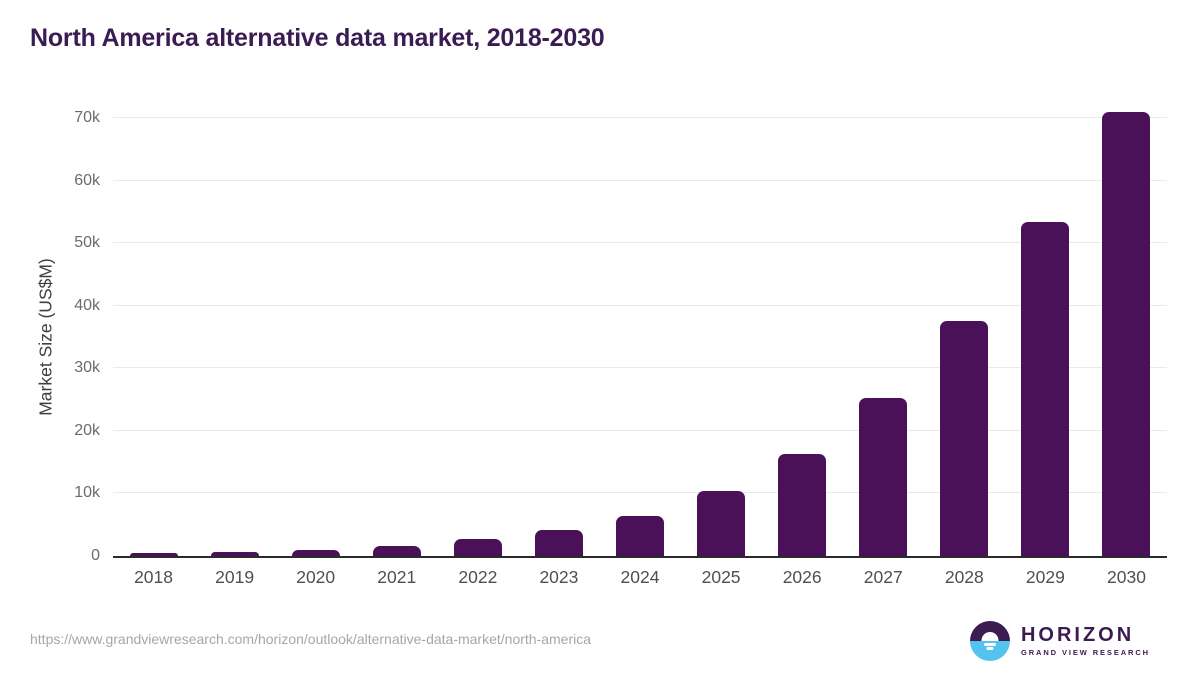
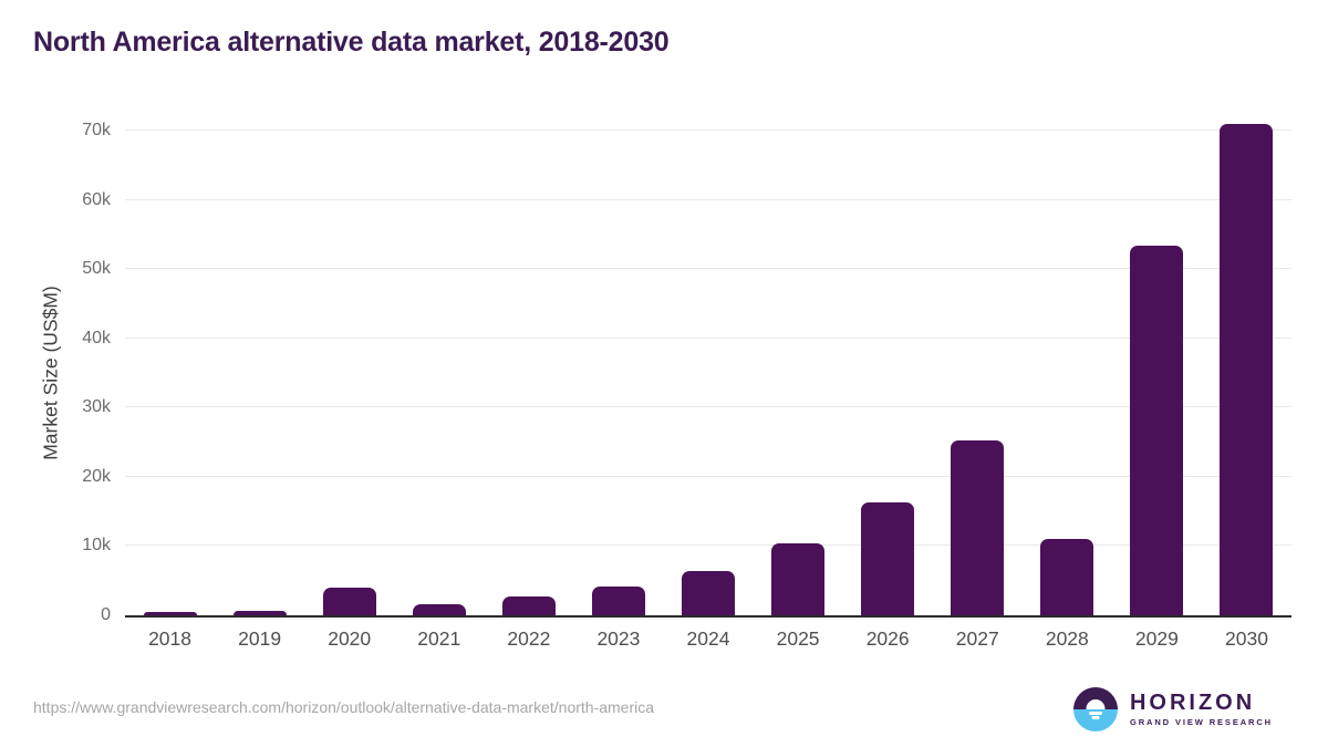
2020: 1k -> 4k
2028: 38k -> 11k
